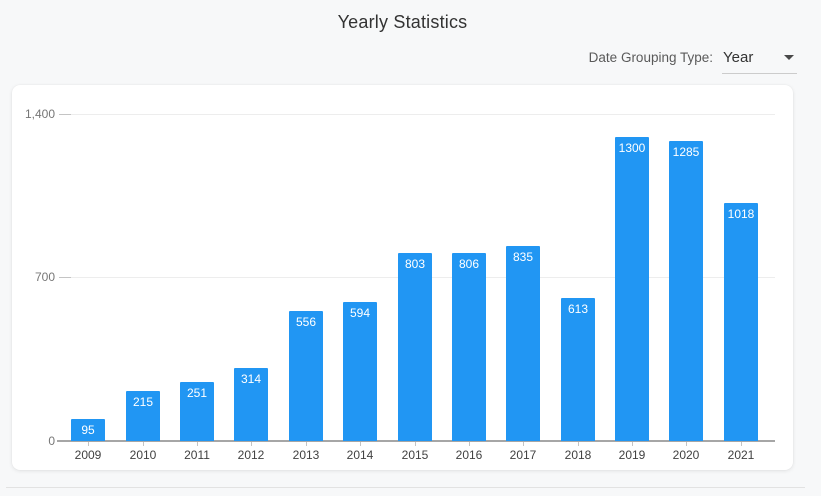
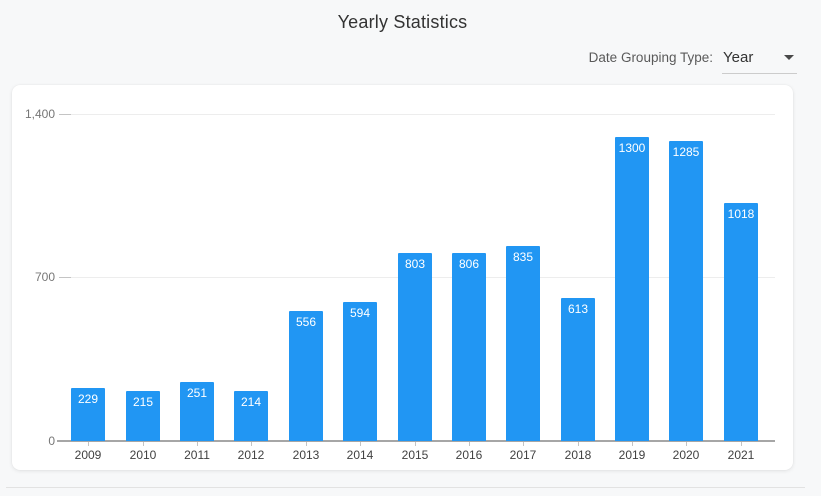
2009: 95 -> 229
2012: 314 -> 214
